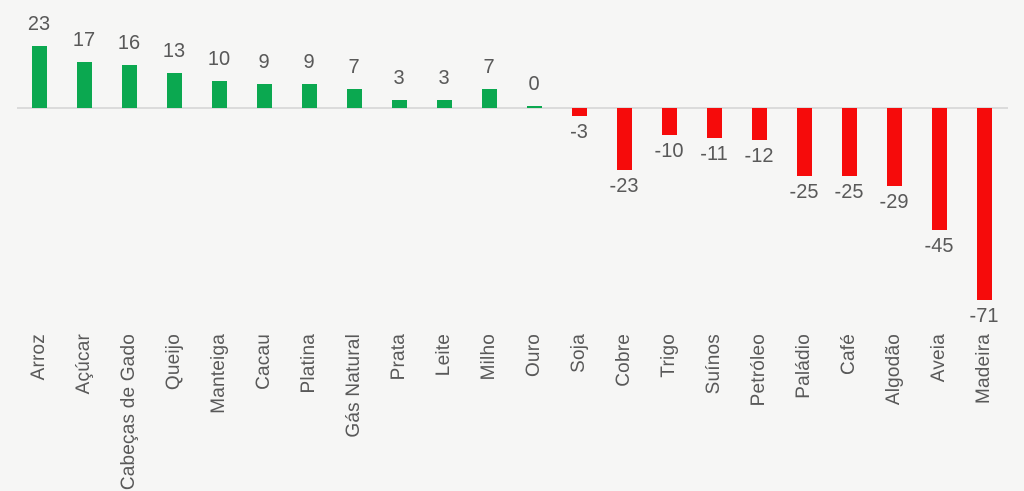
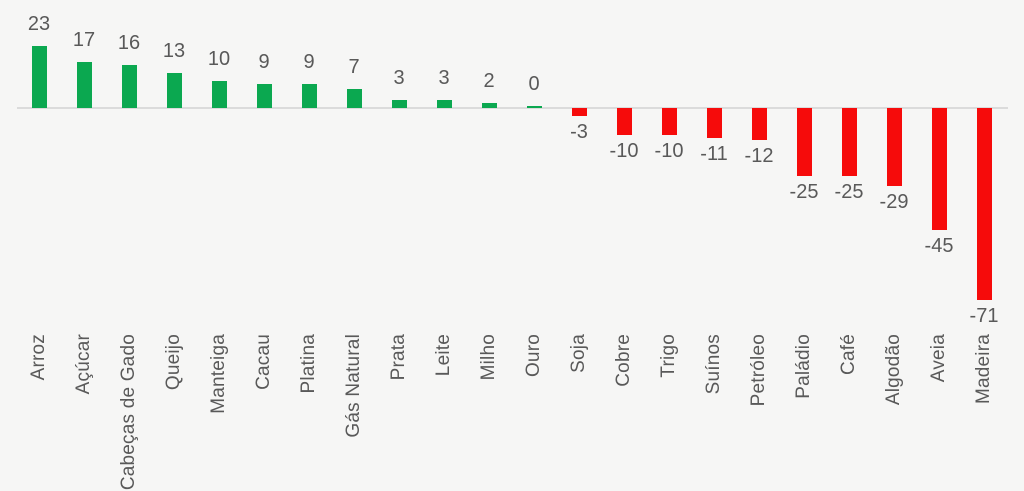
Milho: 7 -> 2
Cobre: -23 -> -10
